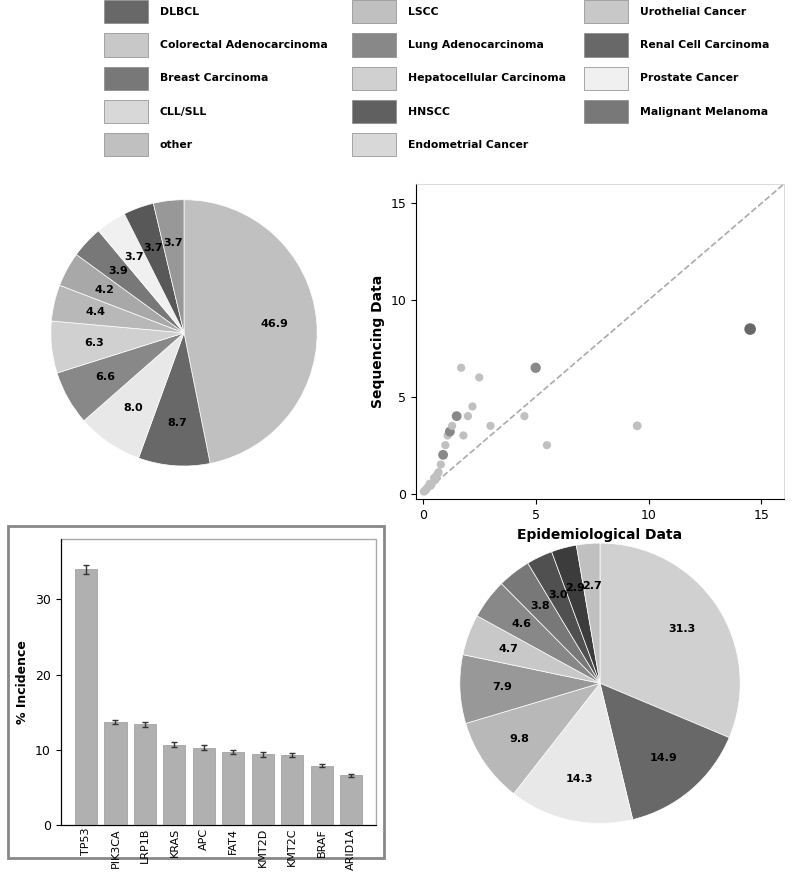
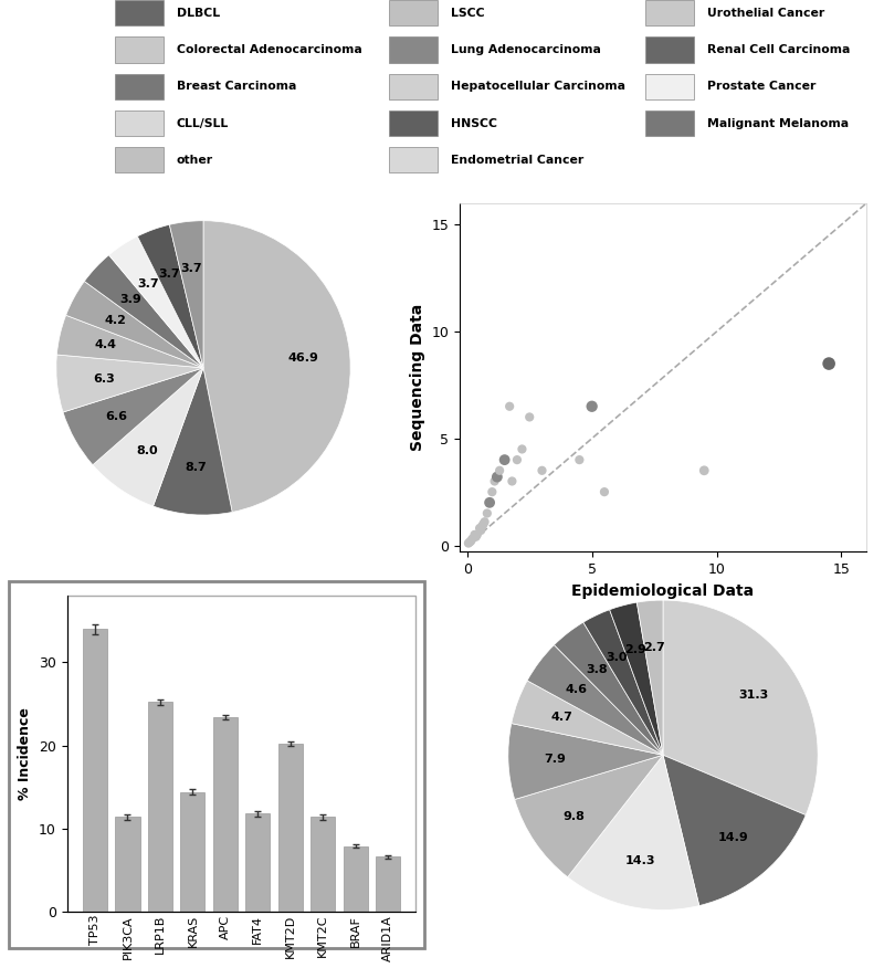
PIK3CA: 13.7 -> 11.4
LRP1B: 13.4 -> 25.2
KRAS: 10.7 -> 14.4
APC: 10.3 -> 23.4
FAT4: 9.7 -> 11.8
KMT2D: 9.4 -> 20.2
KMT2C: 9.3 -> 11.4
